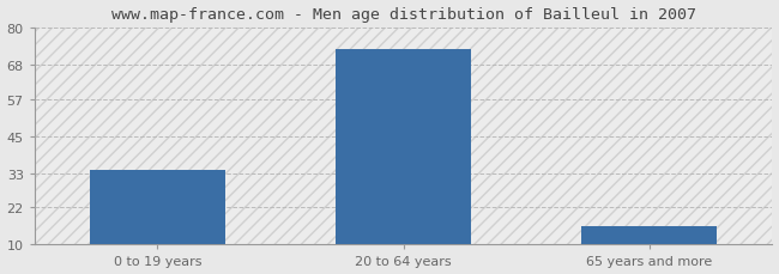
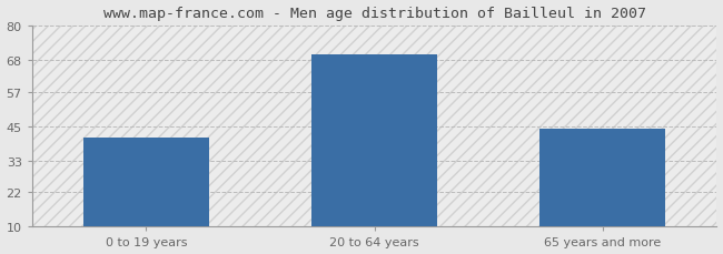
0 to 19 years: 34 -> 41
20 to 64 years: 73 -> 70
65 years and more: 16 -> 44
